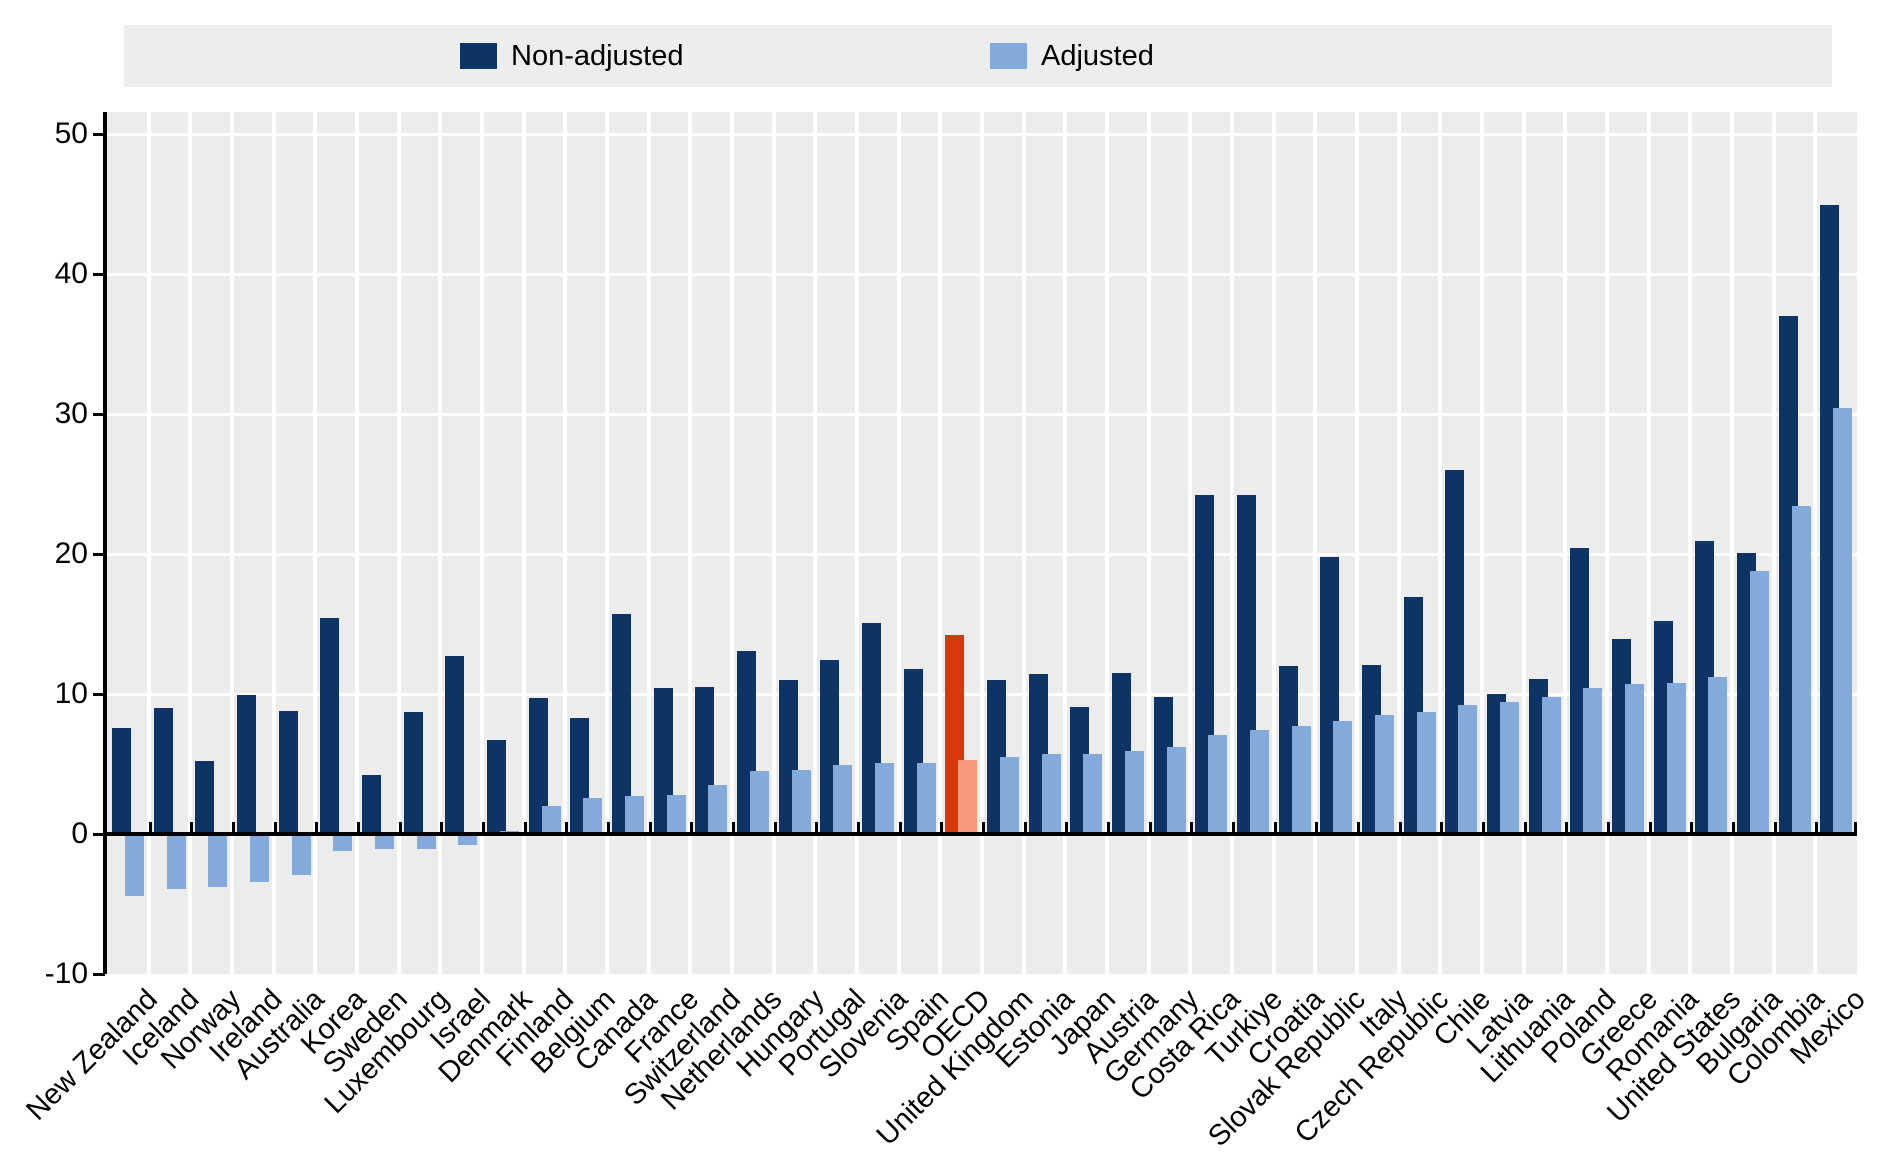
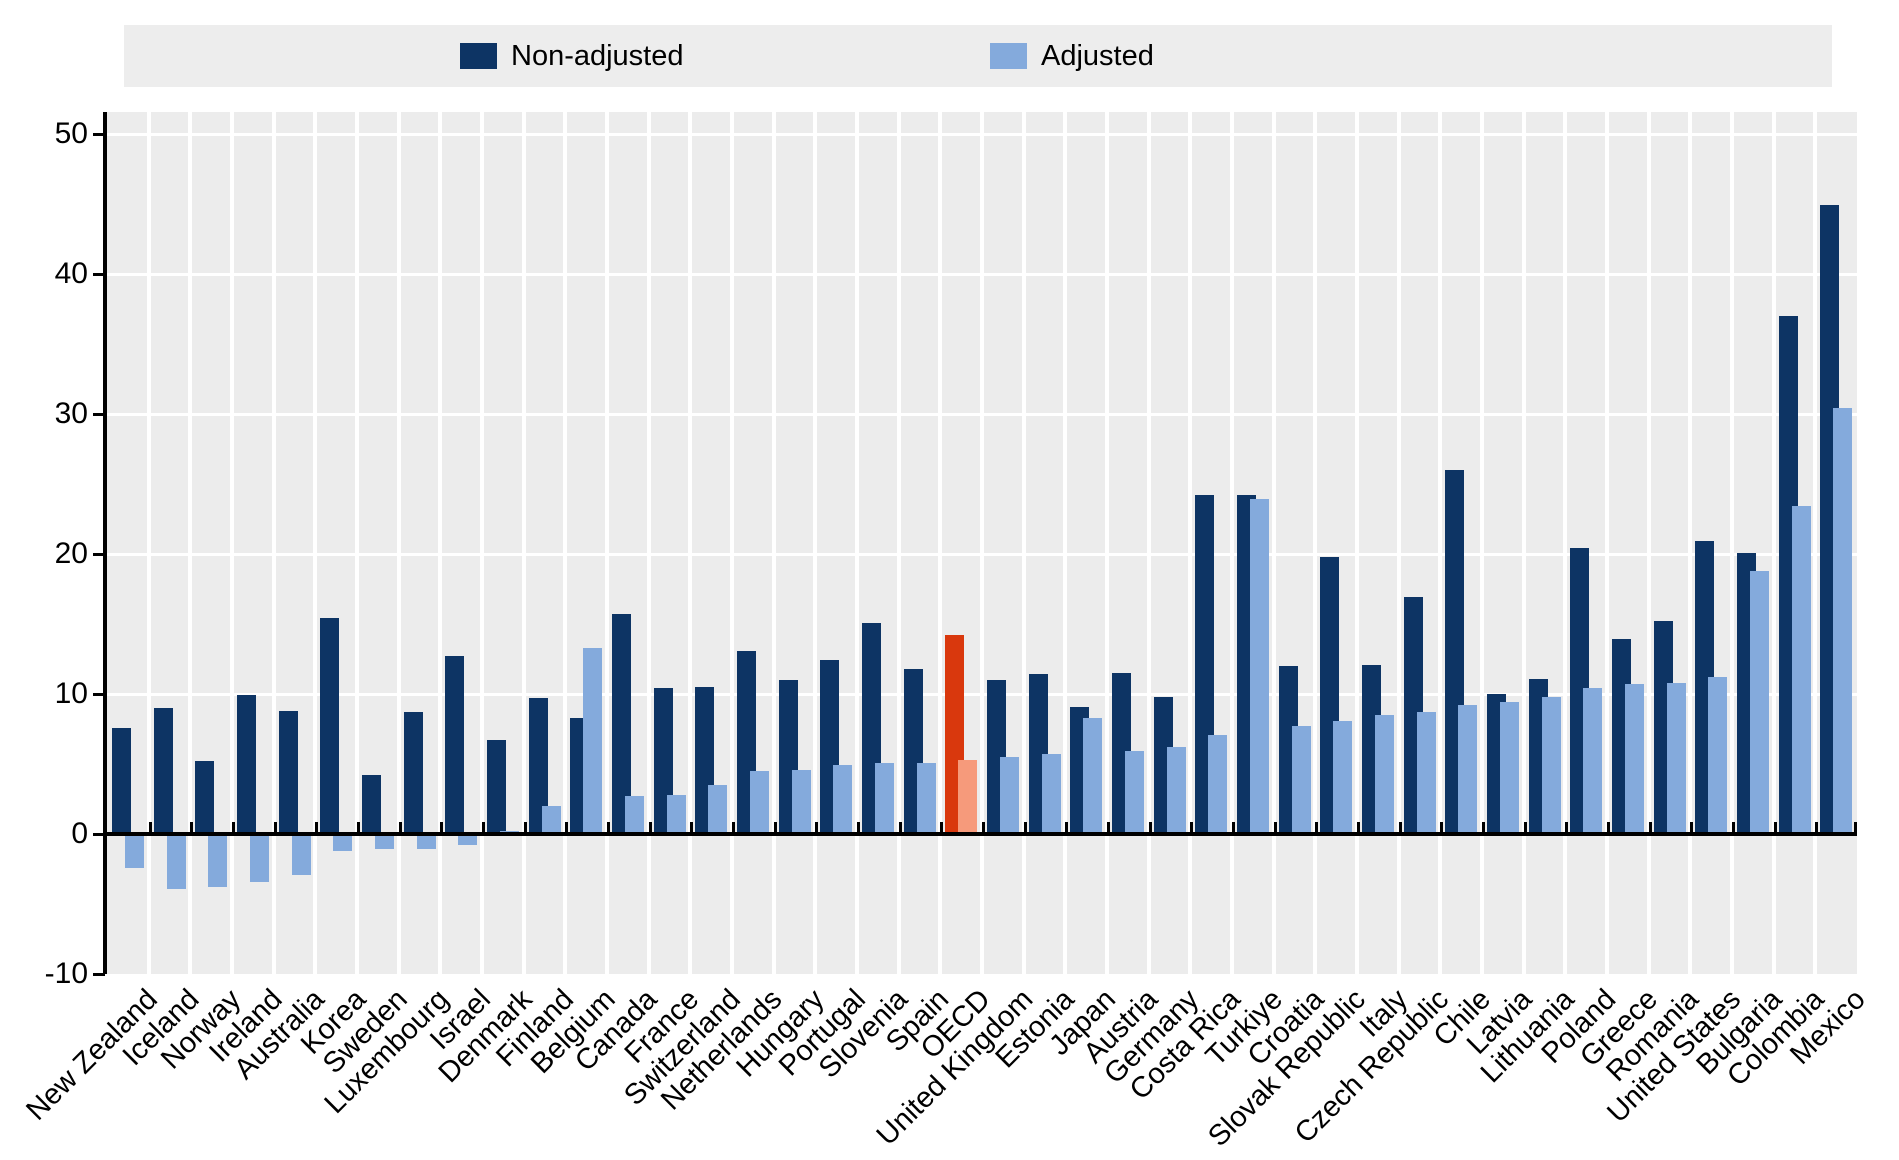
Adjusted/New Zealand: -4.4 -> -2.4
Adjusted/Belgium: 2.6 -> 13.3
Adjusted/Japan: 5.7 -> 8.3
Adjusted/Turkiye: 7.4 -> 23.9
